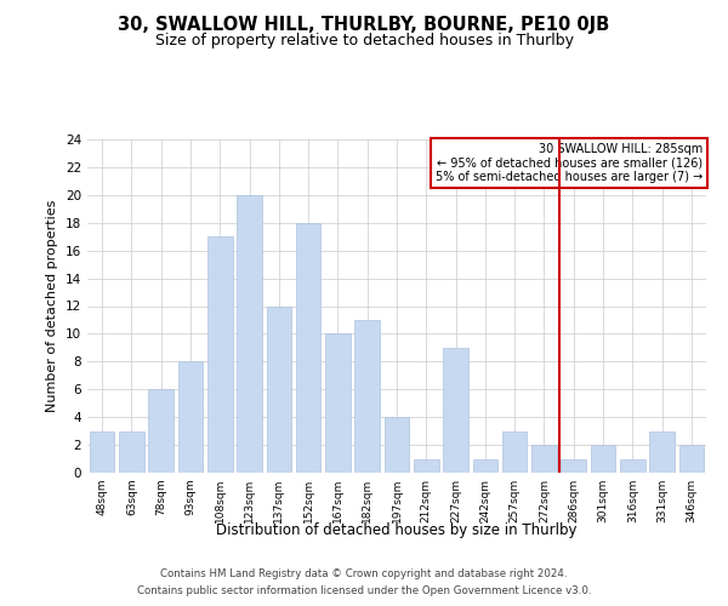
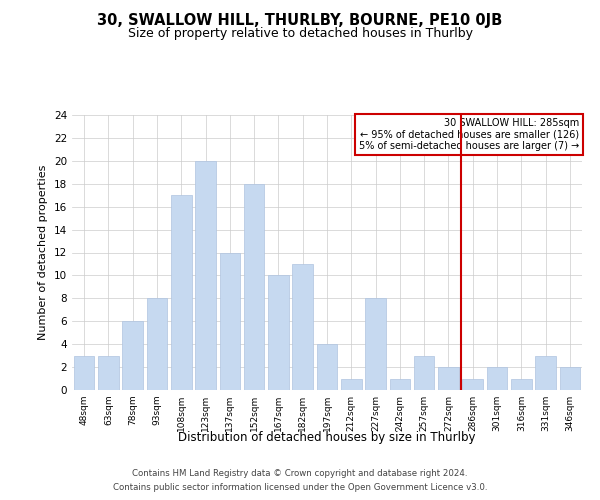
227sqm: 9 -> 8
